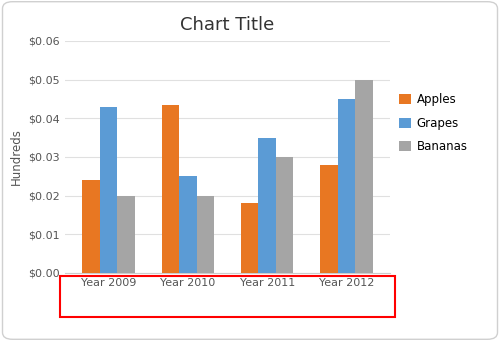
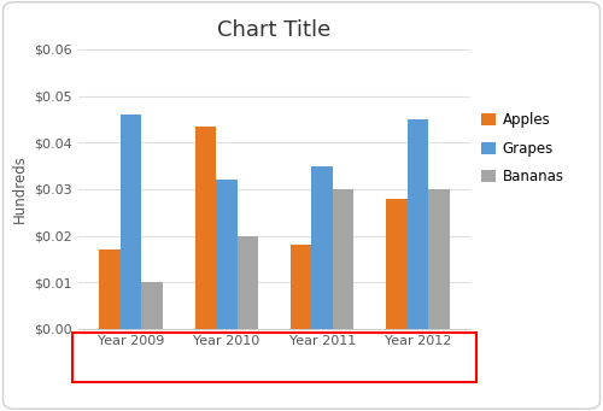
Apples/Year 2009: $0.0240 -> $0.0170
Grapes/Year 2009: $0.043 -> $0.046
Bananas/Year 2009: $0.02 -> $0.01
Grapes/Year 2010: $0.025 -> $0.032
Bananas/Year 2012: $0.05 -> $0.03
